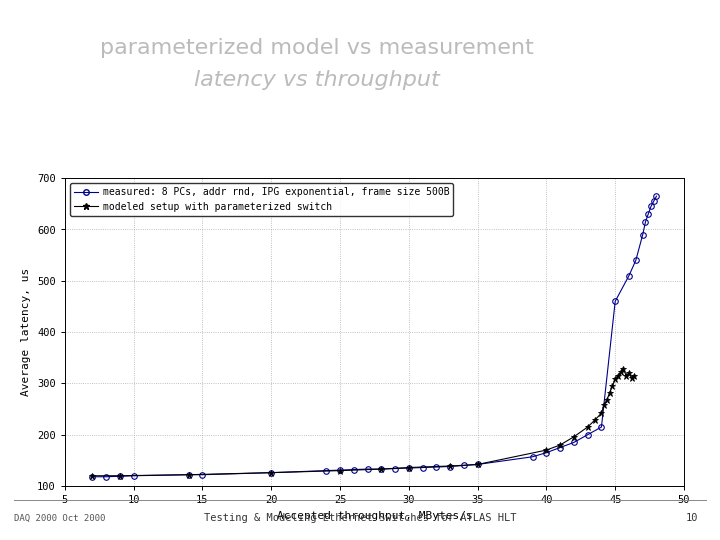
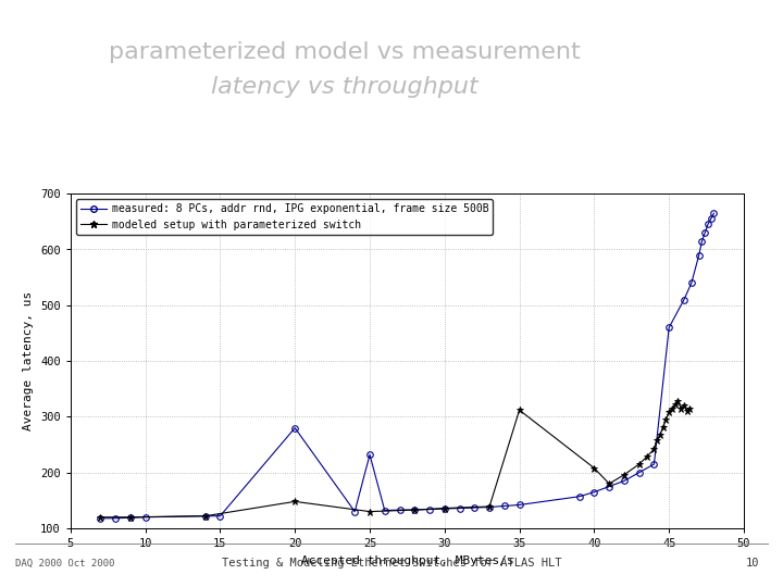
measured: 8 PCs, addr rnd, IPG exponential, frame size 500B/20: 126 -> 280
modeled setup with parameterized switch/20: 126 -> 148
measured: 8 PCs, addr rnd, IPG exponential, frame size 500B/25: 131 -> 232
modeled setup with parameterized switch/35: 142 -> 312
modeled setup with parameterized switch/40: 170 -> 208
